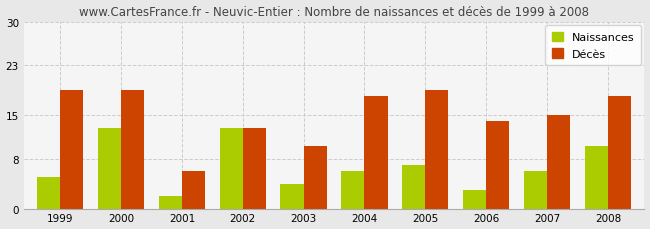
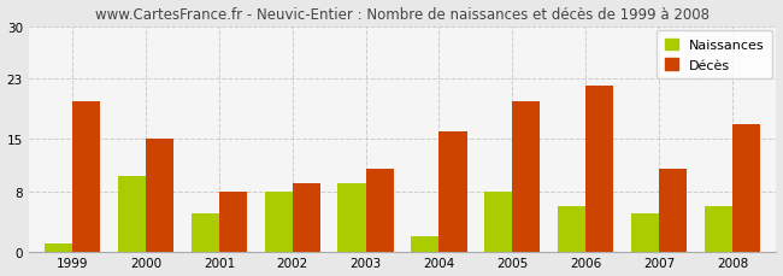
Naissances/1999: 5 -> 1
Décès/1999: 19 -> 20
Naissances/2000: 13 -> 10
Décès/2000: 19 -> 15
Naissances/2001: 2 -> 5
Décès/2001: 6 -> 8
Naissances/2002: 13 -> 8
Décès/2002: 13 -> 9
Naissances/2003: 4 -> 9
Décès/2003: 10 -> 11
Naissances/2004: 6 -> 2
Décès/2004: 18 -> 16
Naissances/2005: 7 -> 8
Décès/2005: 19 -> 20
Naissances/2006: 3 -> 6
Décès/2006: 14 -> 22
Naissances/2007: 6 -> 5
Décès/2007: 15 -> 11
Naissances/2008: 10 -> 6
Décès/2008: 18 -> 17
